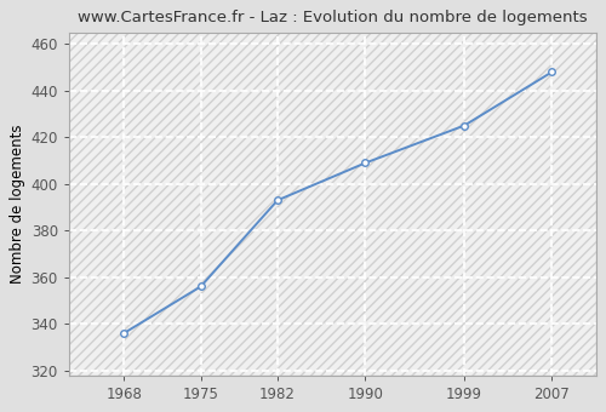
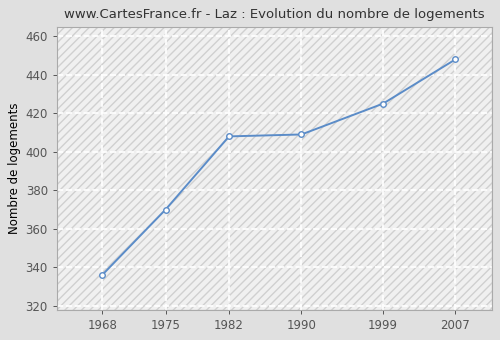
1975: 356 -> 370
1982: 393 -> 408
